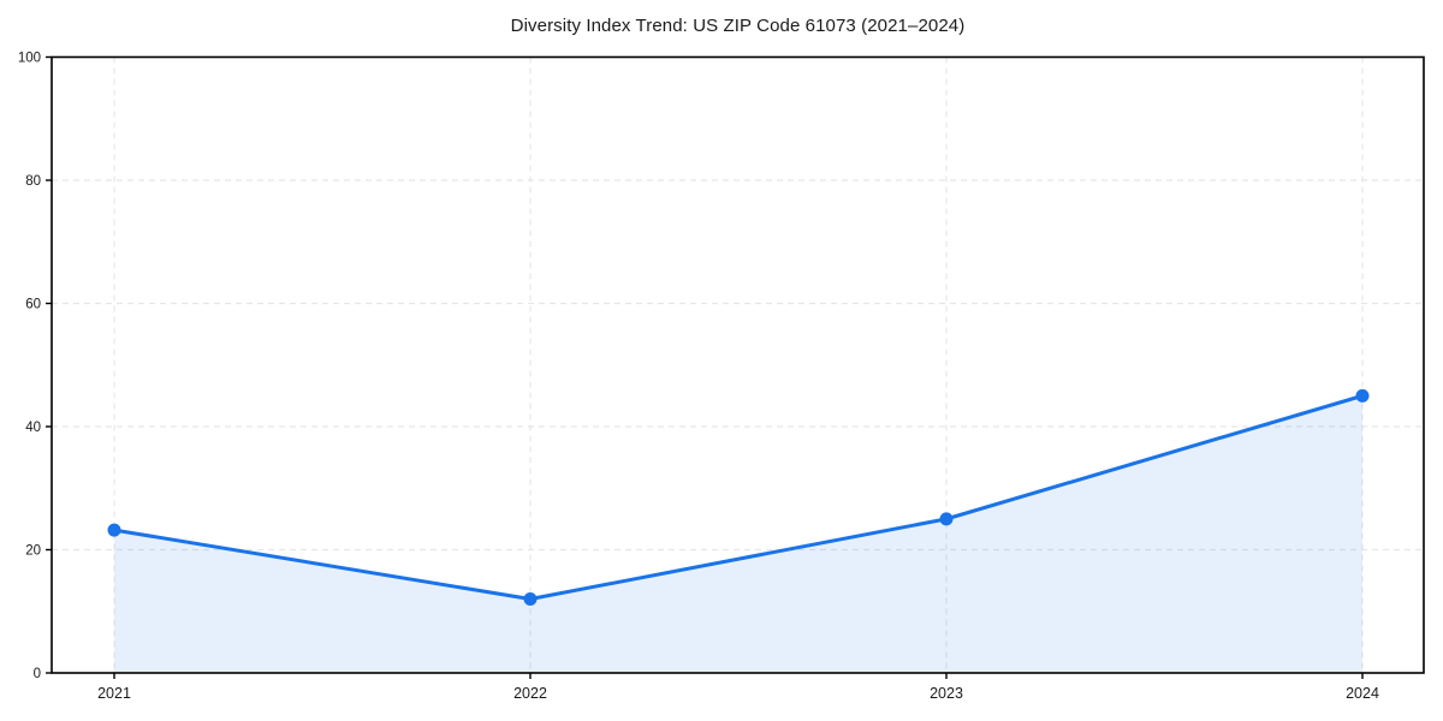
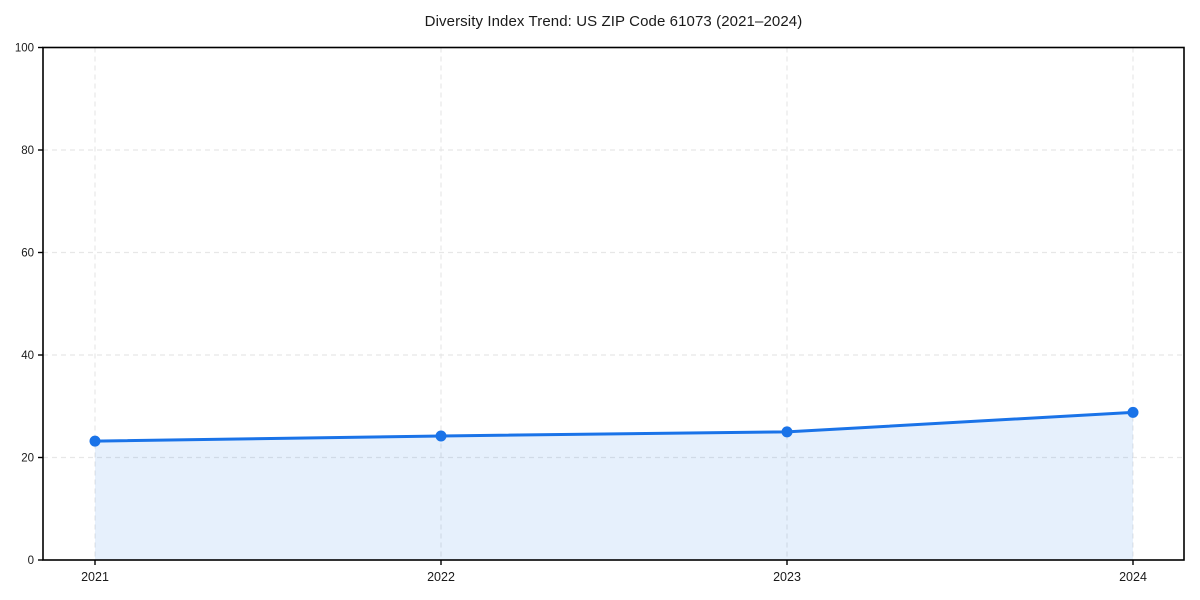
2022: 12 -> 24
2024: 45 -> 29
